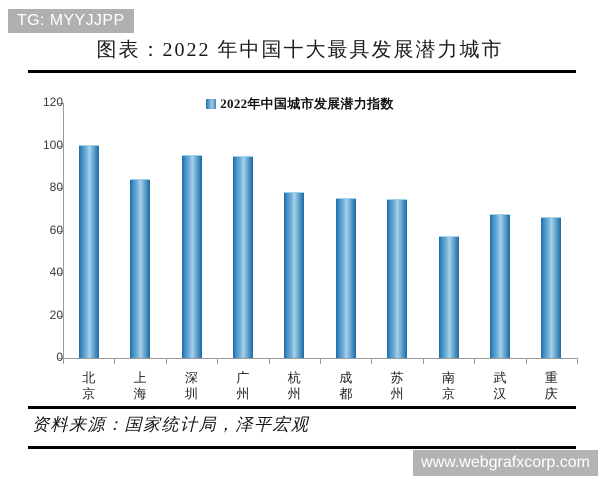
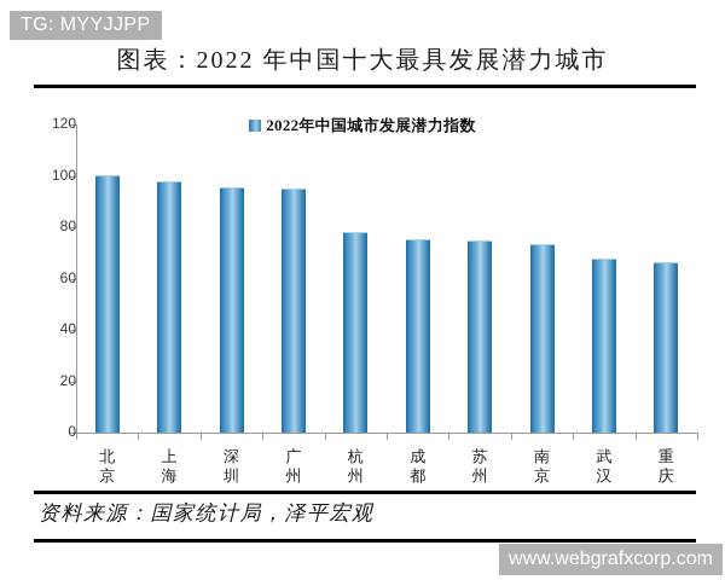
上海: 84 -> 98
南京: 57 -> 73
